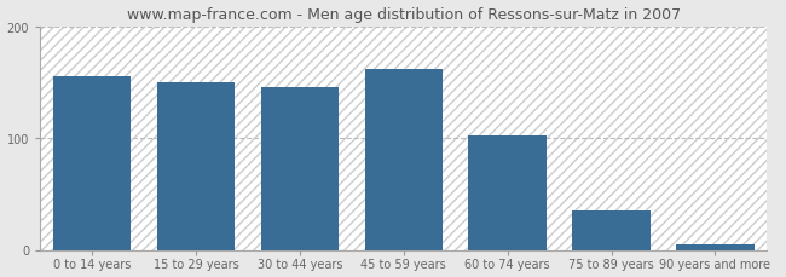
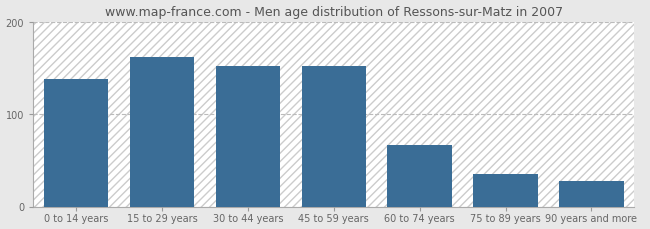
0 to 14 years: 155 -> 138
15 to 29 years: 150 -> 162
30 to 44 years: 145 -> 152
45 to 59 years: 162 -> 152
60 to 74 years: 102 -> 66
90 years and more: 5 -> 28
